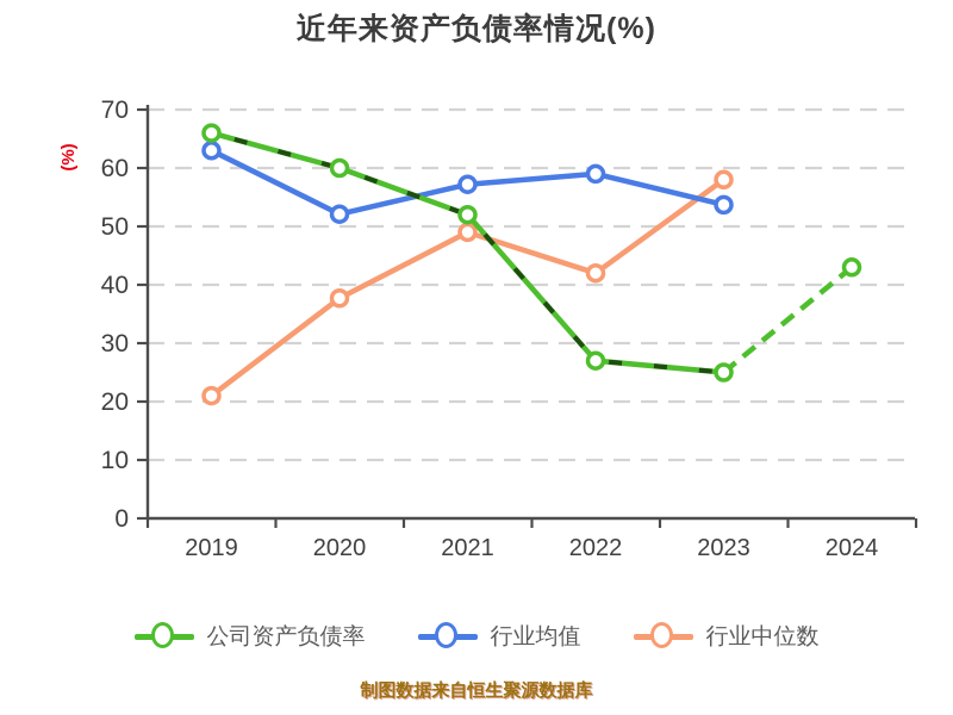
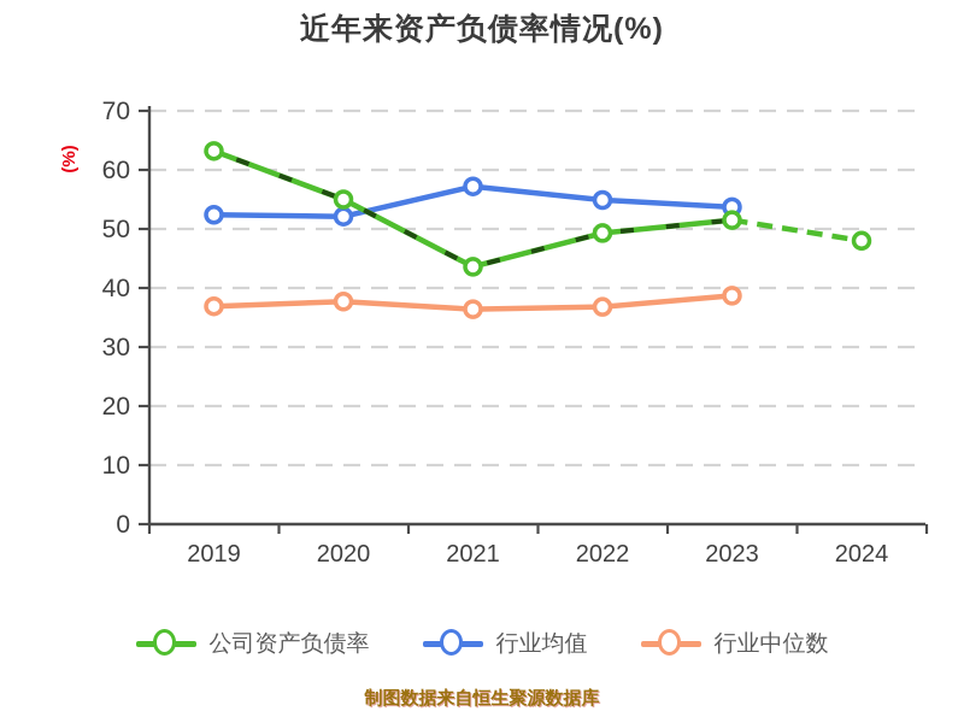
公司资产负债率/2019: 66 -> 63
行业均值/2019: 63 -> 52
行业中位数/2019: 21 -> 37
公司资产负债率/2020: 60 -> 55
公司资产负债率/2021: 52 -> 44
行业中位数/2021: 49 -> 36
公司资产负债率/2022: 27 -> 49
行业均值/2022: 59 -> 55
行业中位数/2022: 42 -> 37
公司资产负债率/2023: 25 -> 52
行业中位数/2023: 58 -> 39
公司资产负债率/2024: 43 -> 48
